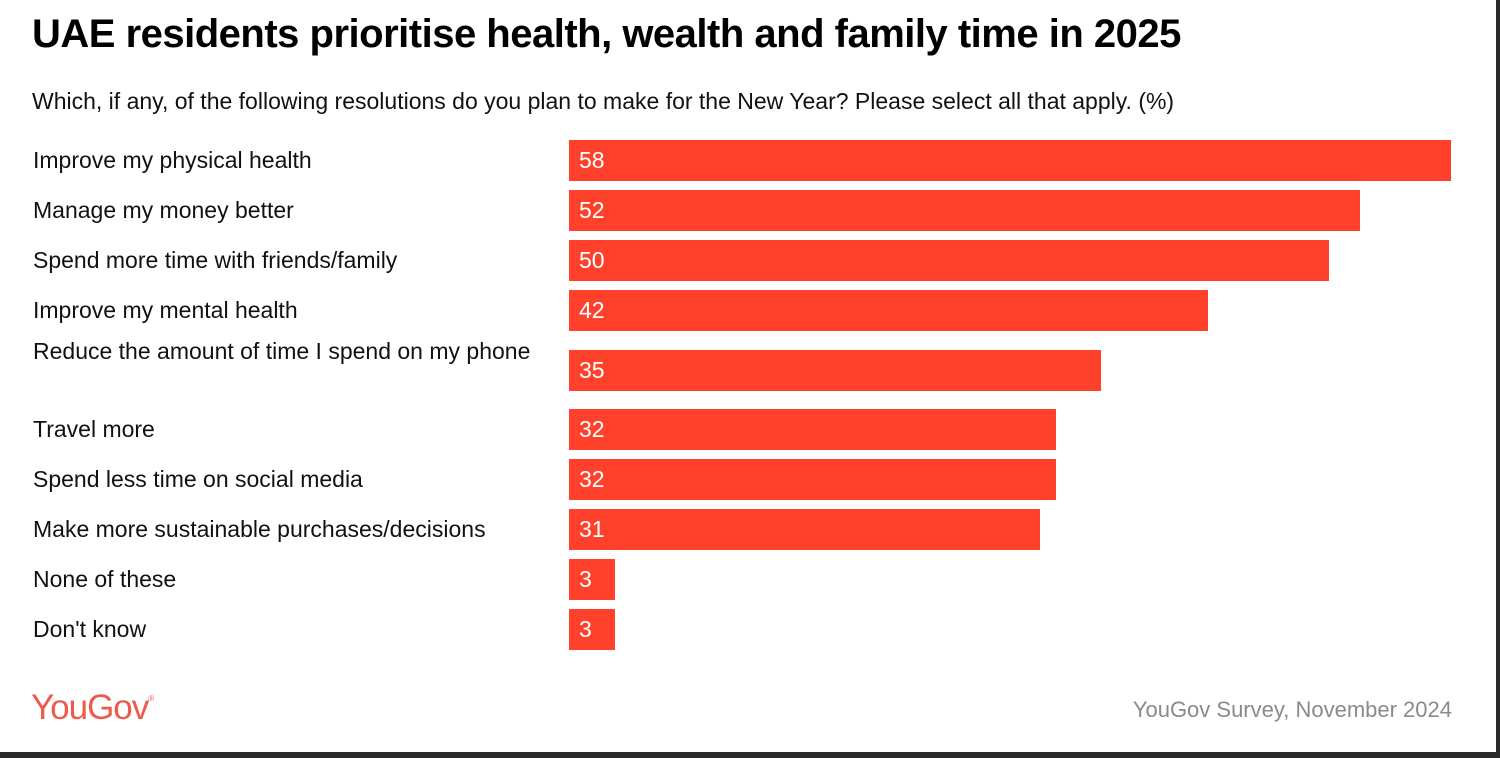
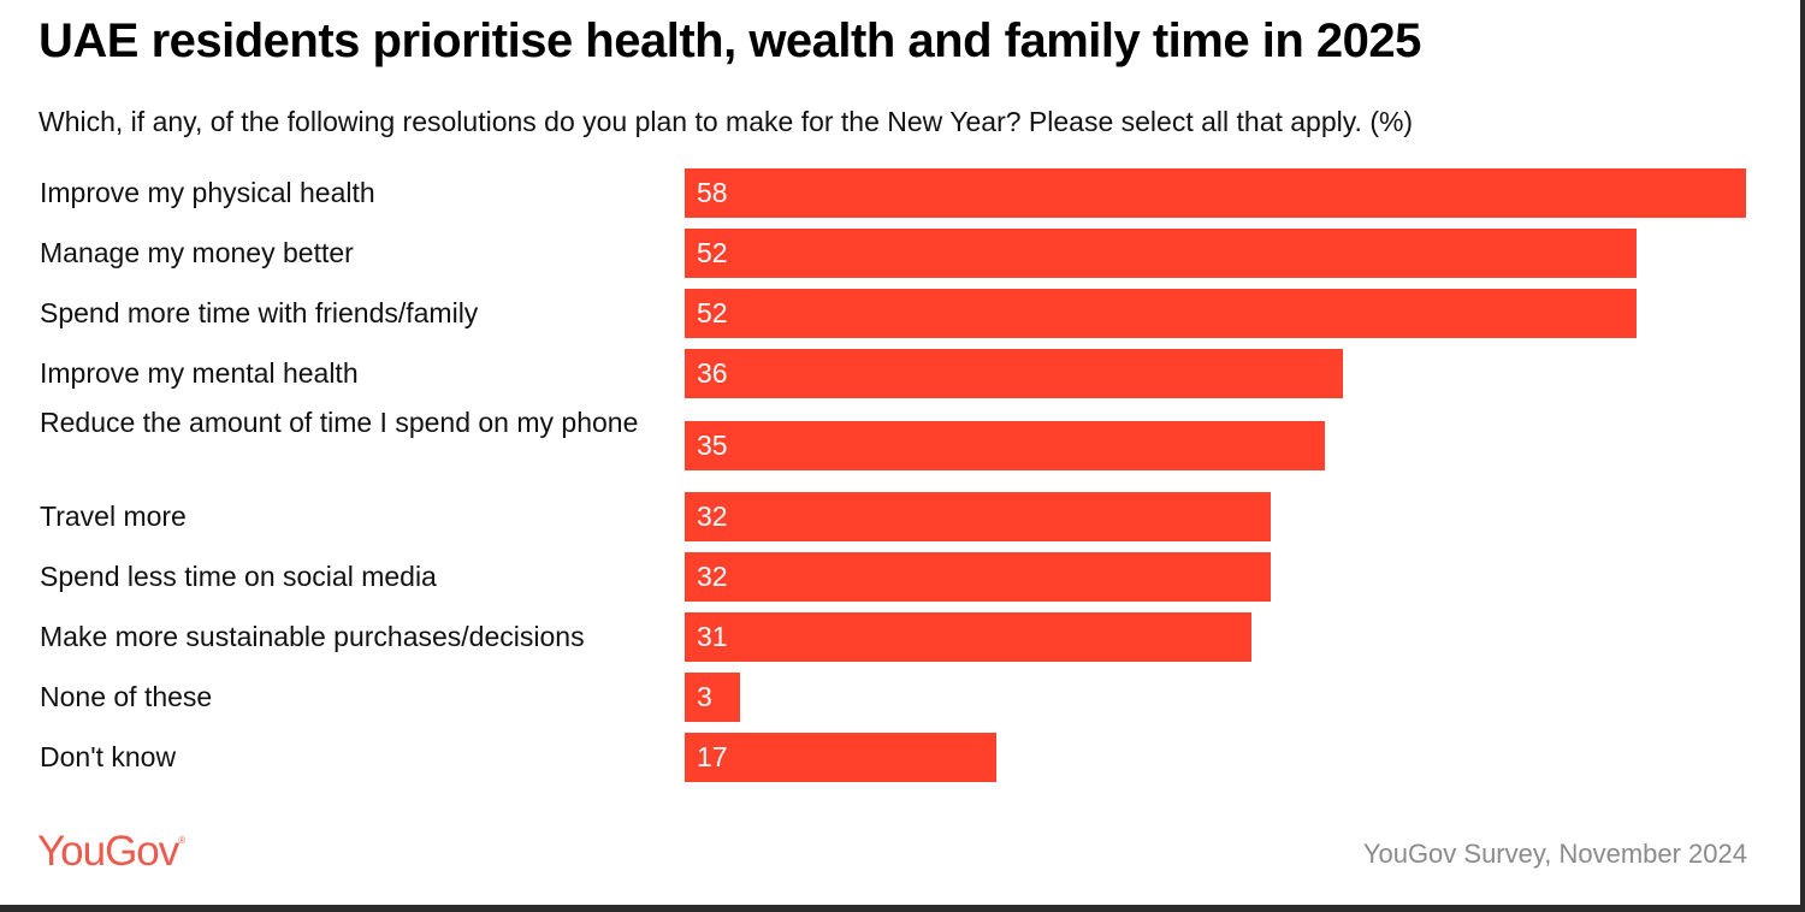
Spend more time with friends/family: 50 -> 52
Improve my mental health: 42 -> 36
Don't know: 3 -> 17
